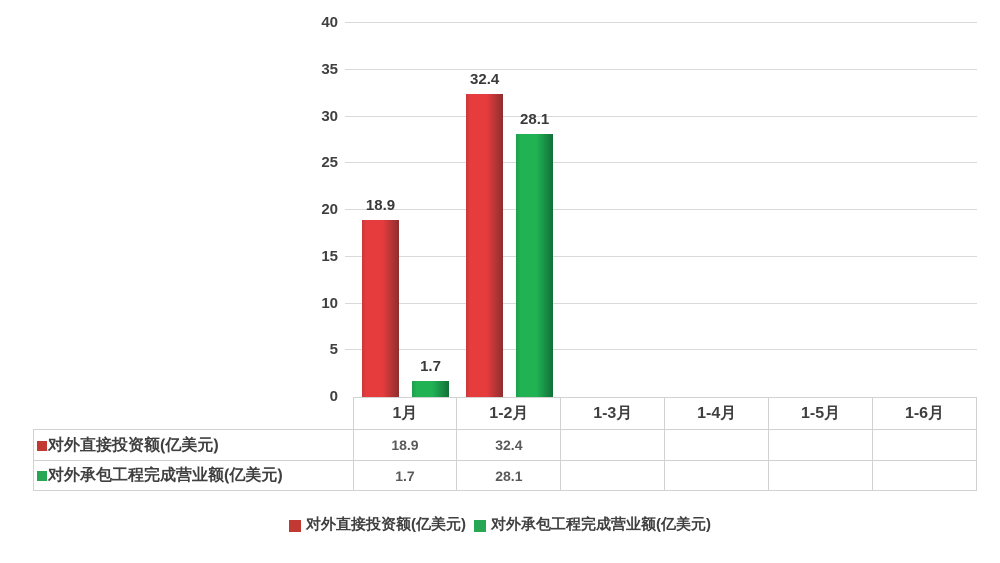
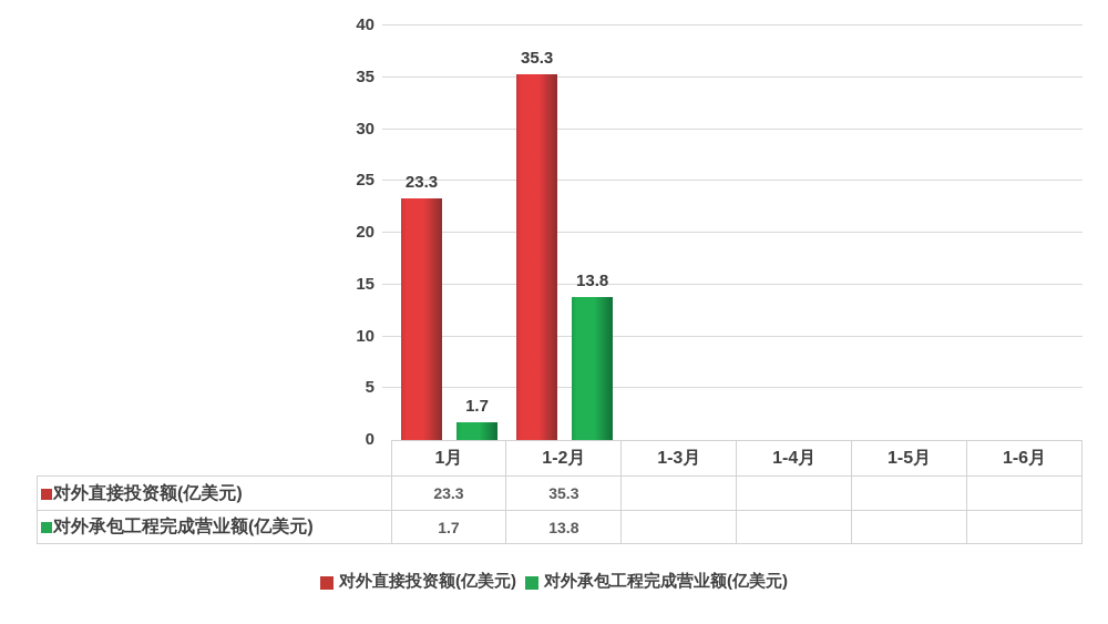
对外直接投资额(亿美元)/1月: 18.9 -> 23.3
对外直接投资额(亿美元)/1-2月: 32.4 -> 35.3
对外承包工程完成营业额(亿美元)/1-2月: 28.1 -> 13.8
